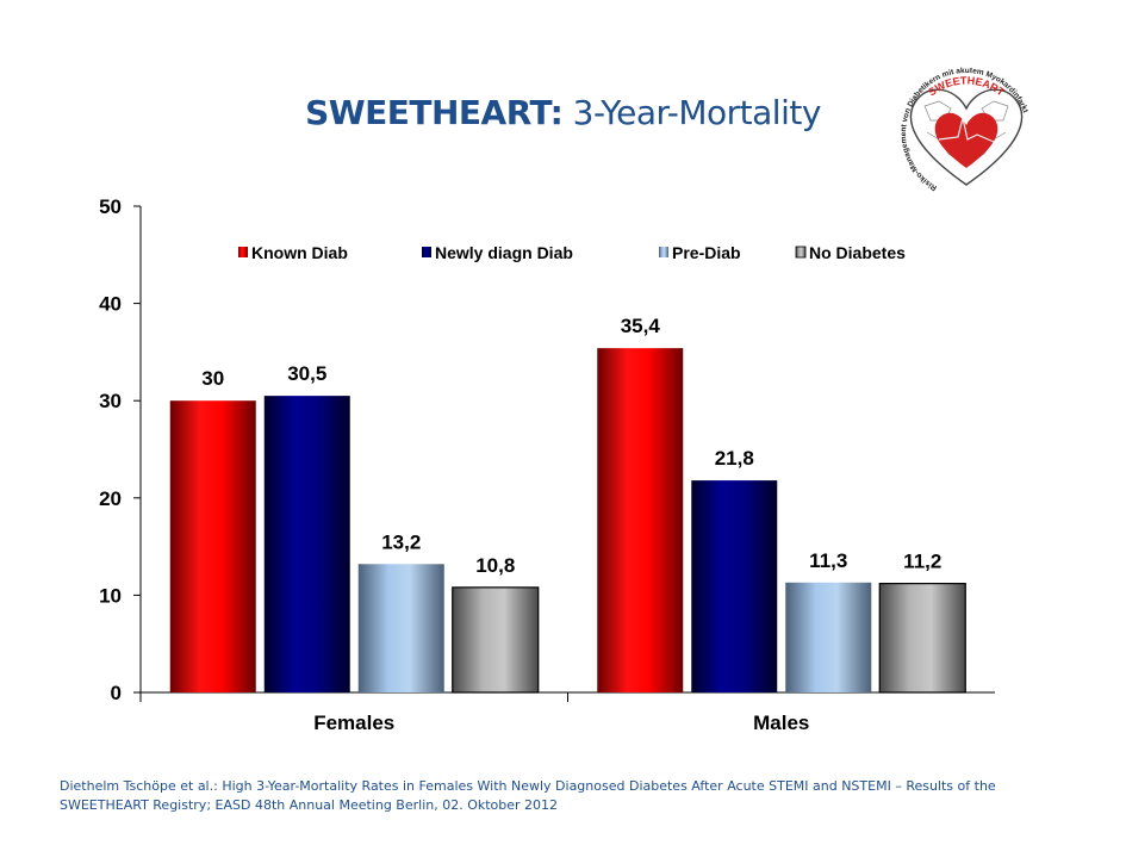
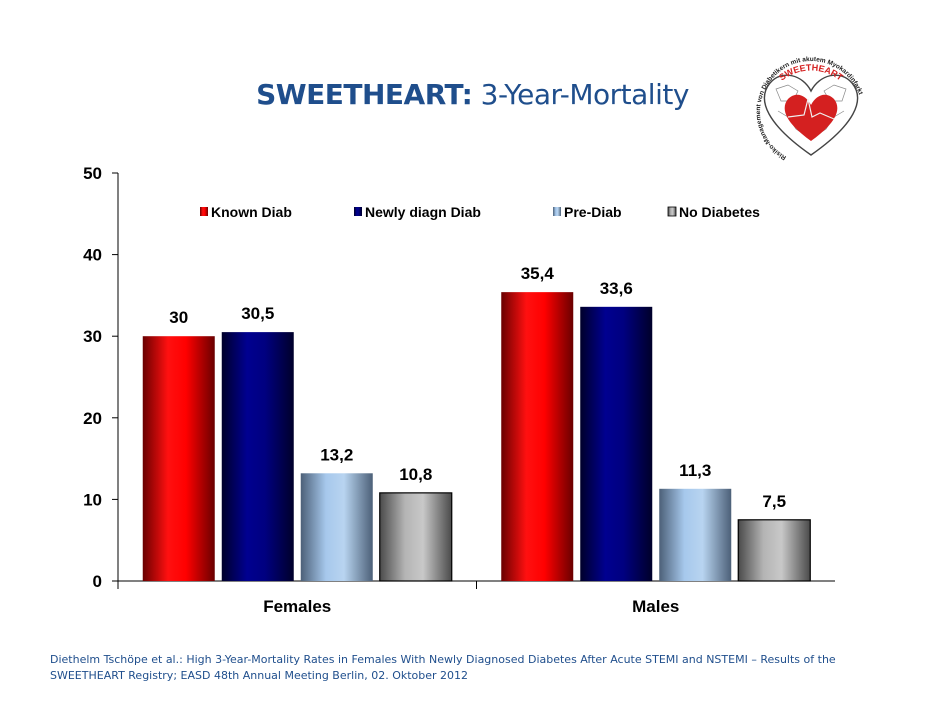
Newly diagn Diab/Males: 21,8 -> 33,6
No Diabetes/Males: 11,2 -> 7,5
